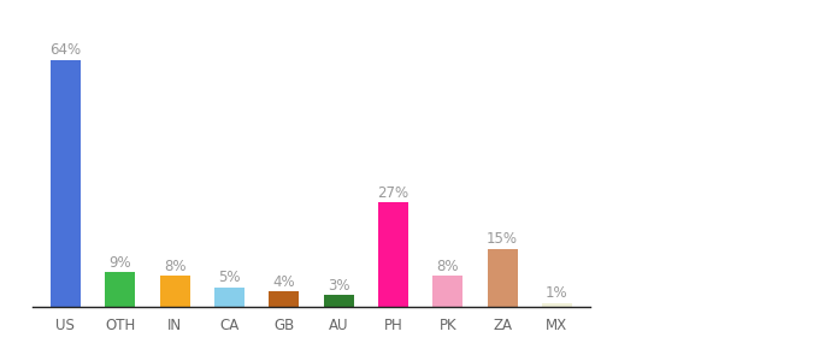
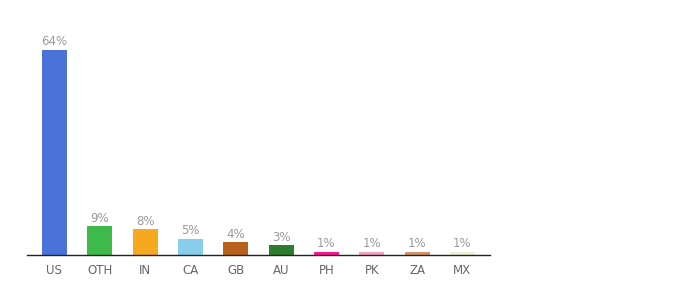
PH: 27% -> 1%
PK: 8% -> 1%
ZA: 15% -> 1%
